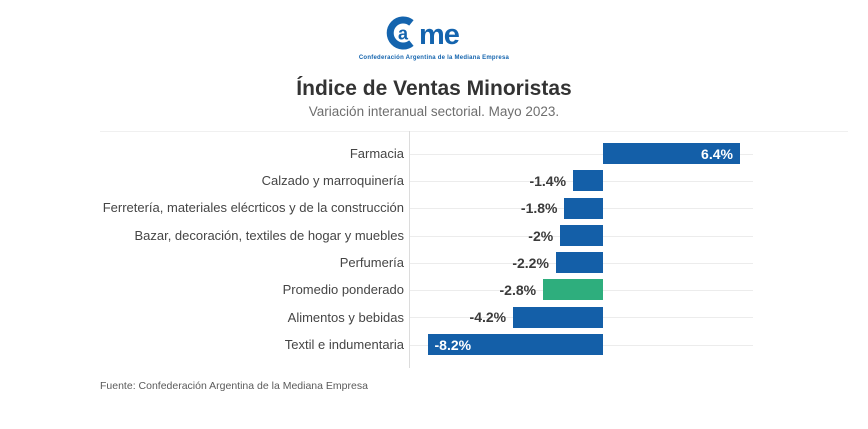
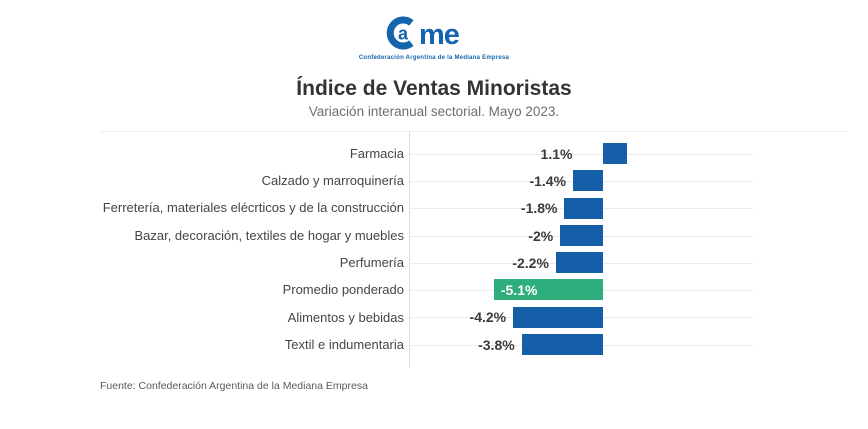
Farmacia: 6.4% -> 1.1%
Promedio ponderado: -2.8% -> -5.1%
Textil e indumentaria: -8.2% -> -3.8%
